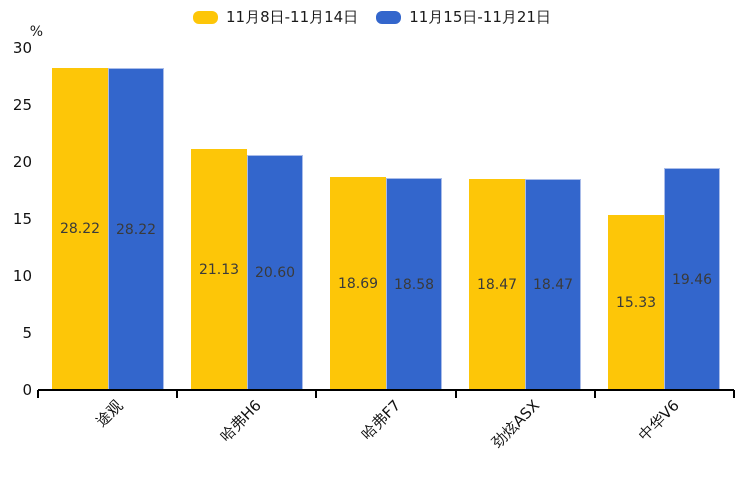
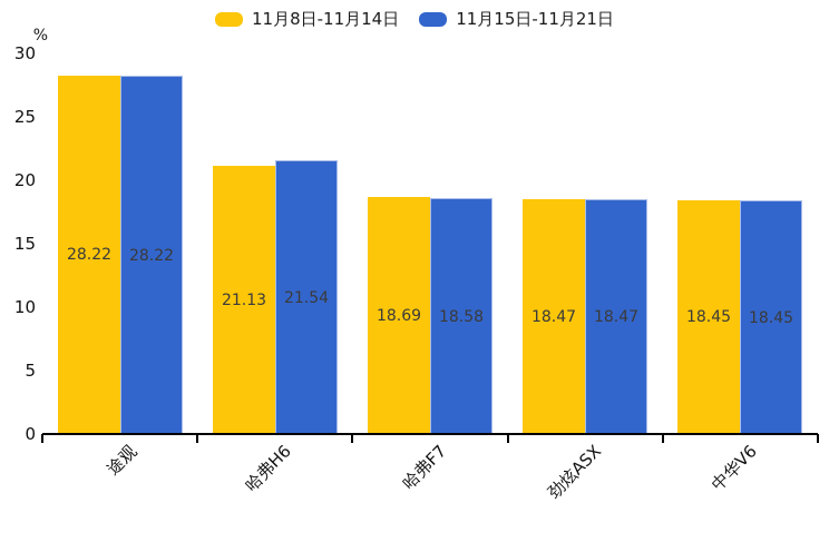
11月15日-11月21日/哈弗H6: 20.60 -> 21.54
11月8日-11月14日/中华V6: 15.33 -> 18.45
11月15日-11月21日/中华V6: 19.46 -> 18.45
